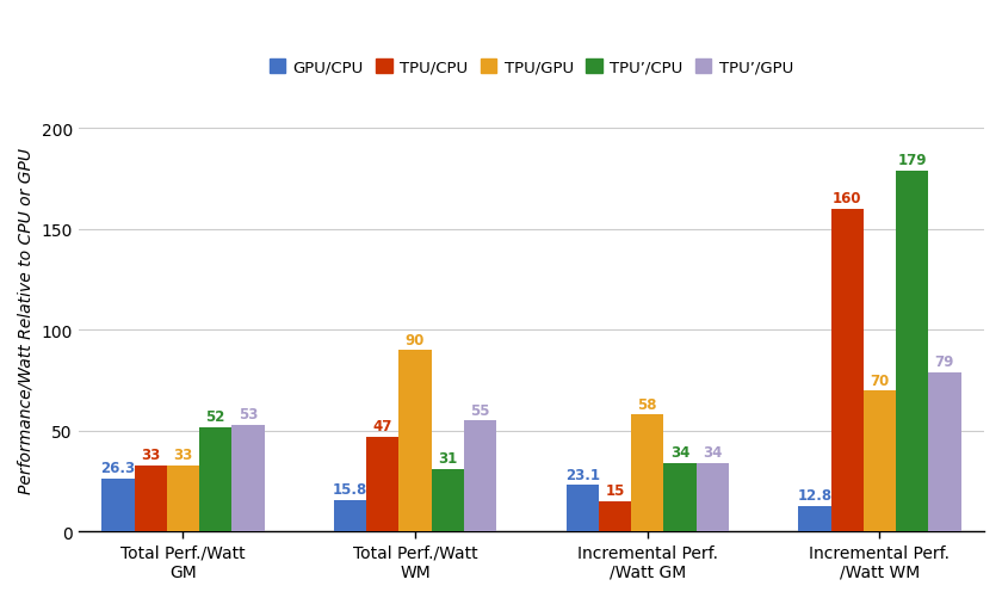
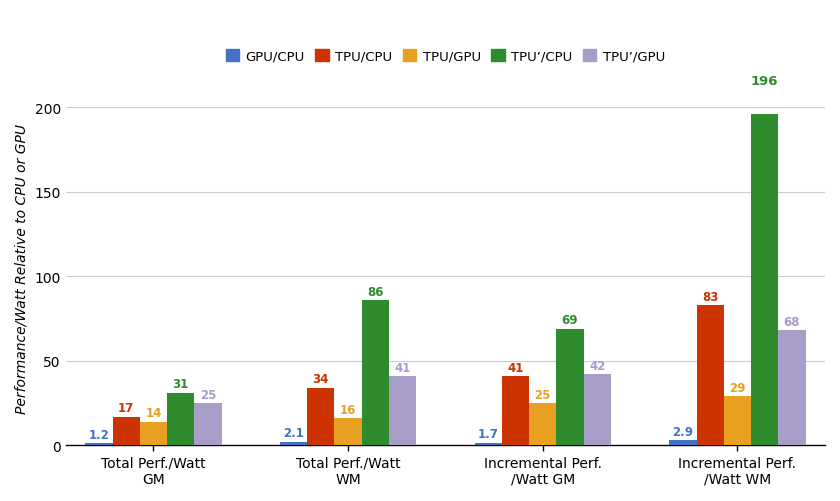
GPU/CPU/Total Perf./Watt GM: 26.3 -> 1.2
TPU/CPU/Total Perf./Watt GM: 33 -> 17
TPU/GPU/Total Perf./Watt GM: 33 -> 14
TPU’/CPU/Total Perf./Watt GM: 52 -> 31
TPU’/GPU/Total Perf./Watt GM: 53 -> 25
GPU/CPU/Total Perf./Watt WM: 15.8 -> 2.1
TPU/CPU/Total Perf./Watt WM: 47 -> 34
TPU/GPU/Total Perf./Watt WM: 90 -> 16
TPU’/CPU/Total Perf./Watt WM: 31 -> 86
TPU’/GPU/Total Perf./Watt WM: 55 -> 41
GPU/CPU/Incremental Perf. /Watt GM: 23.1 -> 1.7
TPU/CPU/Incremental Perf. /Watt GM: 15 -> 41
TPU/GPU/Incremental Perf. /Watt GM: 58 -> 25
TPU’/CPU/Incremental Perf. /Watt GM: 34 -> 69
TPU’/GPU/Incremental Perf. /Watt GM: 34 -> 42
GPU/CPU/Incremental Perf. /Watt WM: 12.8 -> 2.9
TPU/CPU/Incremental Perf. /Watt WM: 160 -> 83
TPU/GPU/Incremental Perf. /Watt WM: 70 -> 29
TPU’/CPU/Incremental Perf. /Watt WM: 179 -> 196
TPU’/GPU/Incremental Perf. /Watt WM: 79 -> 68
